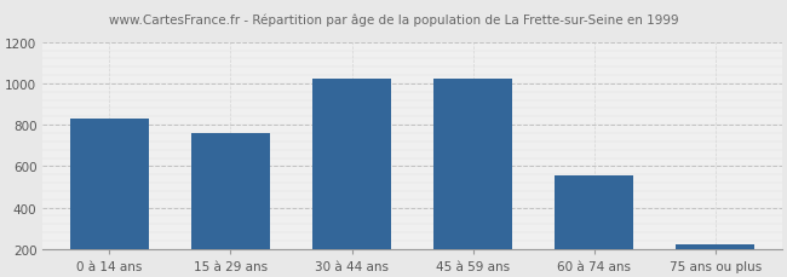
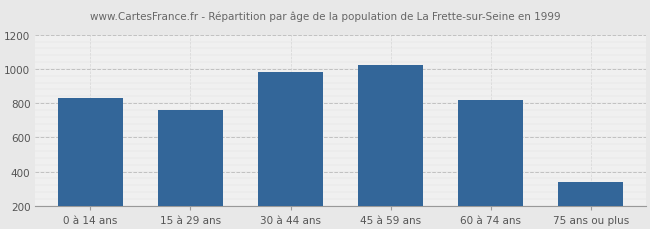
30 à 44 ans: 1020 -> 980
60 à 74 ans: 550 -> 820
75 ans ou plus: 220 -> 340
